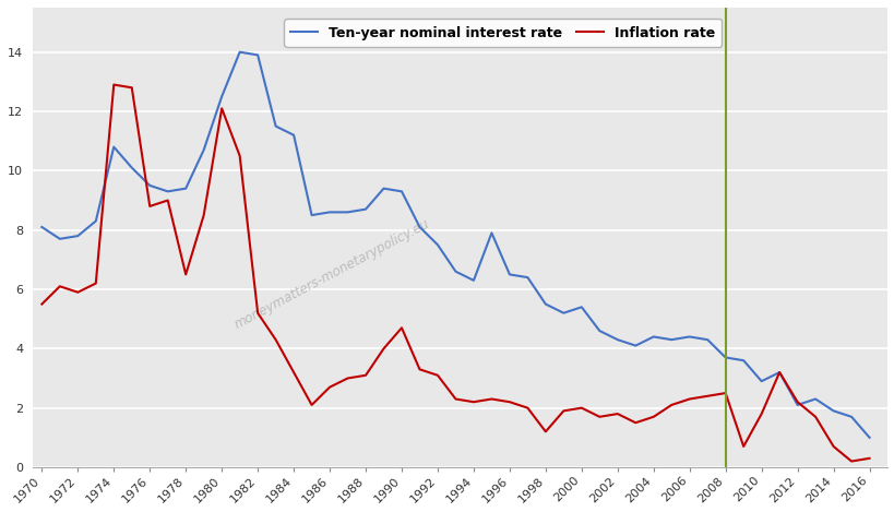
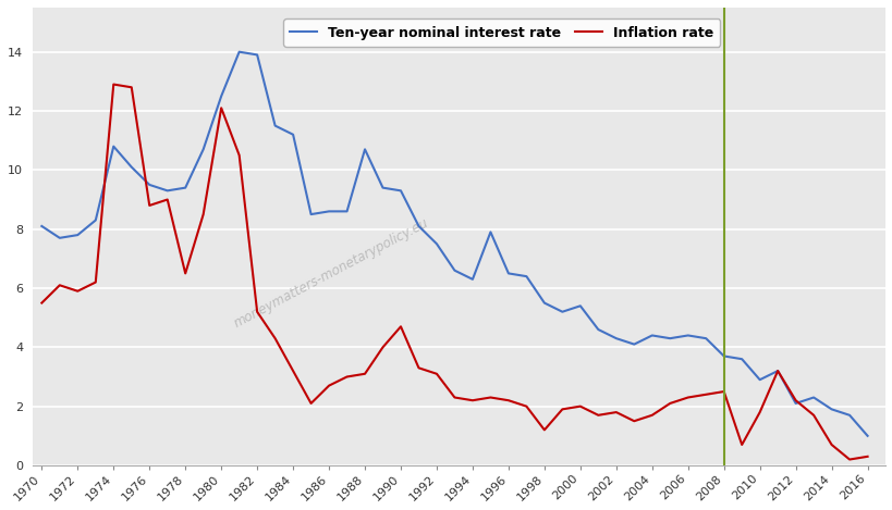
Ten-year nominal interest rate/1988: 8.7 -> 10.7
